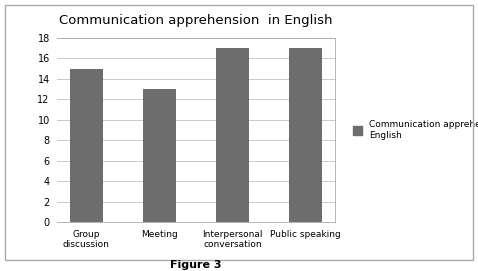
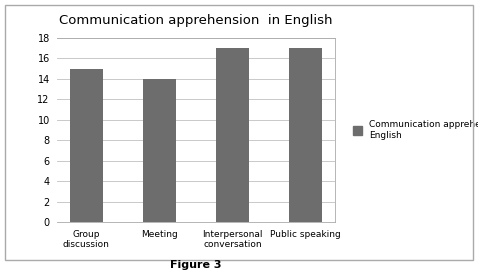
Meeting: 13 -> 14
